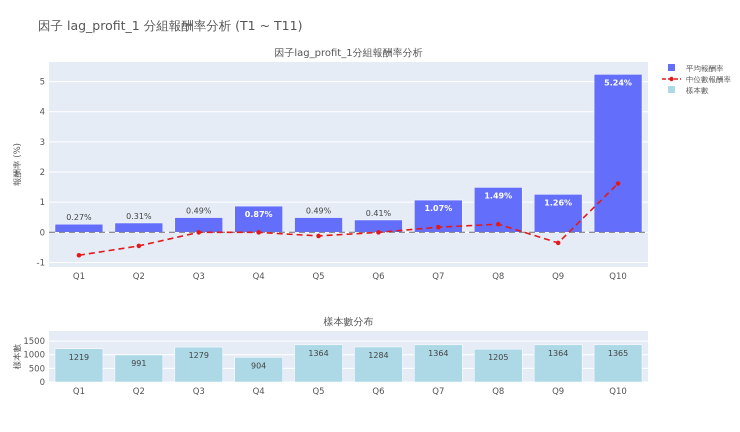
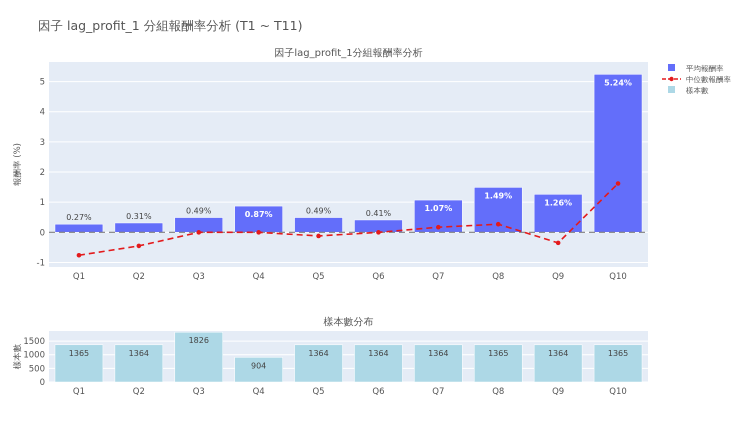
樣本數分布/Q1: 1219 -> 1365
樣本數分布/Q2: 991 -> 1364
樣本數分布/Q3: 1279 -> 1826
樣本數分布/Q6: 1284 -> 1364
樣本數分布/Q8: 1205 -> 1365
